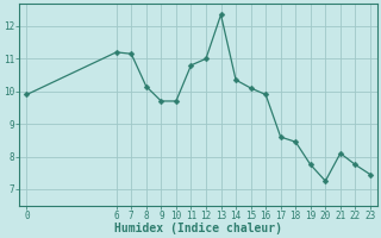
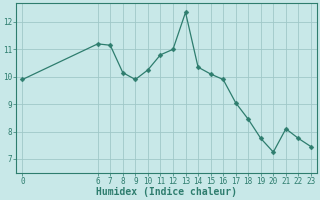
9: 9.70 -> 9.90
10: 9.70 -> 10.25
17: 8.60 -> 9.05
